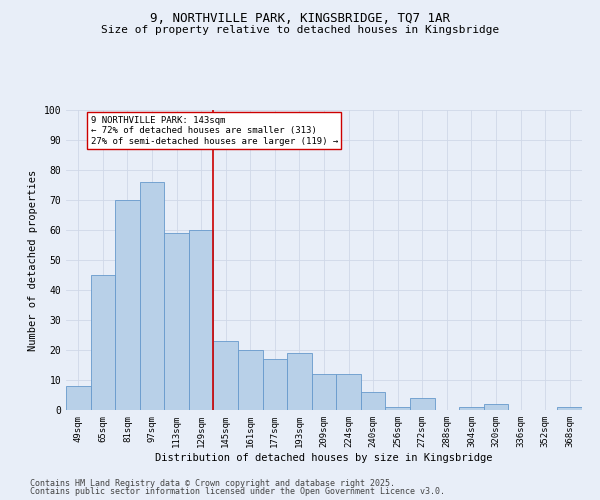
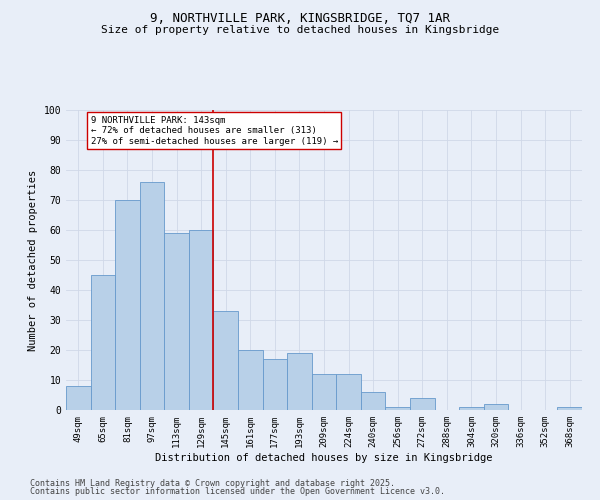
145sqm: 23 -> 33
